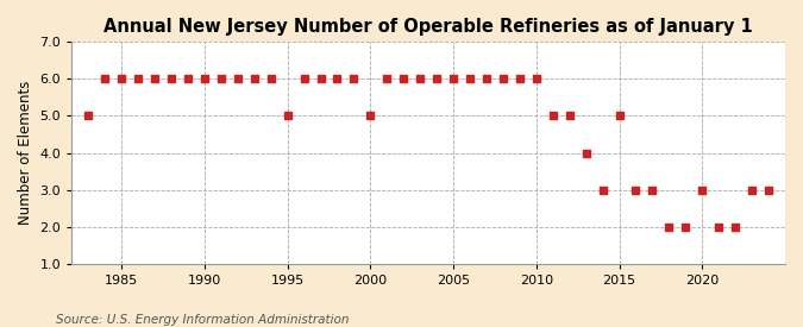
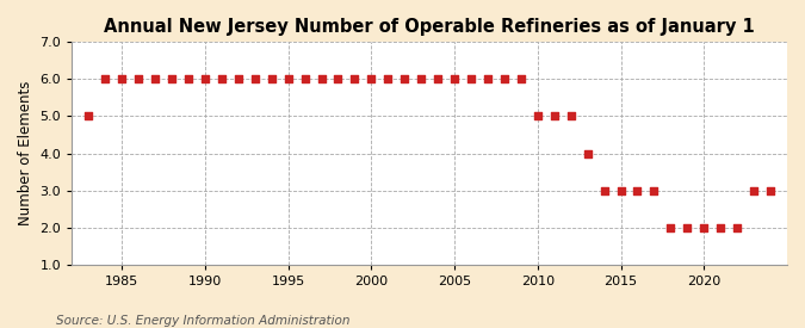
1995: 5 -> 6
2000: 5 -> 6
2010: 6 -> 5
2015: 5 -> 3
2020: 3 -> 2
